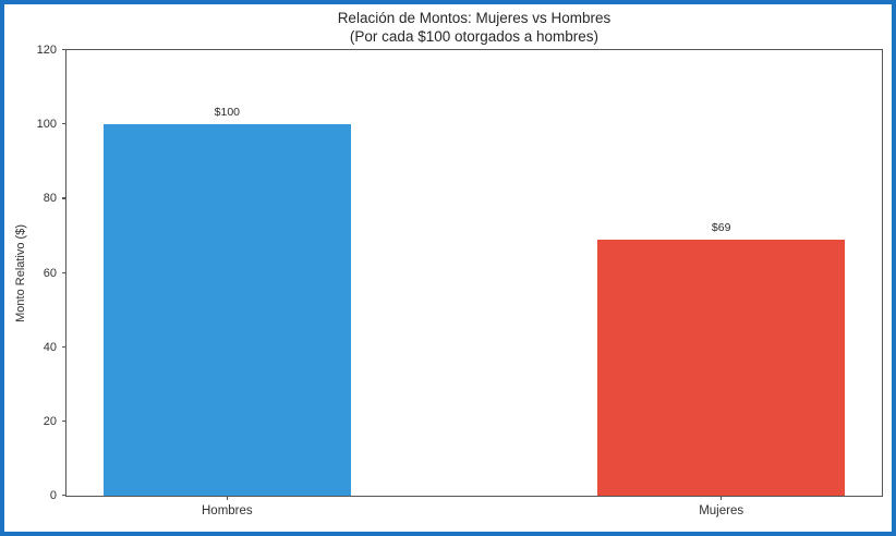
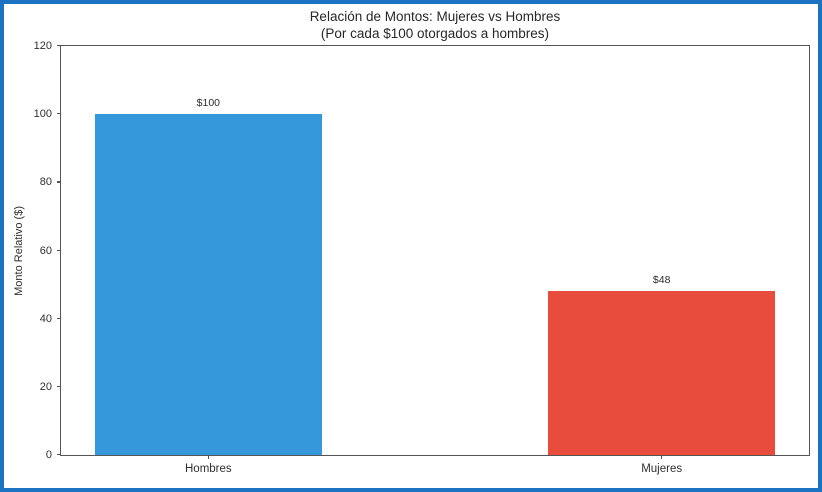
Mujeres: $69 -> $48
